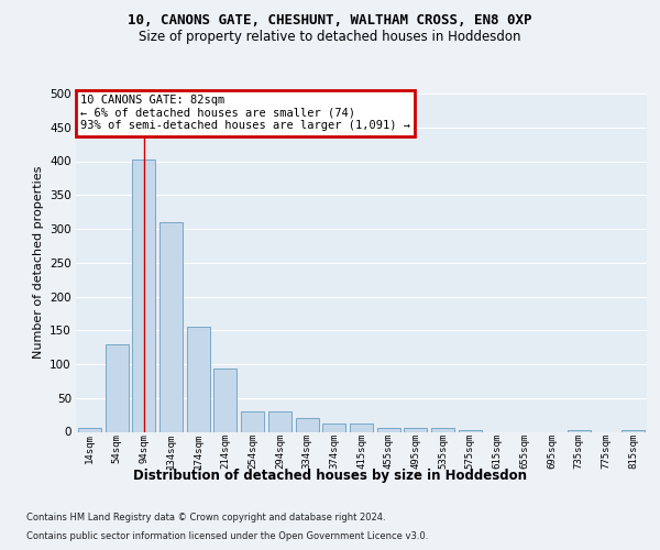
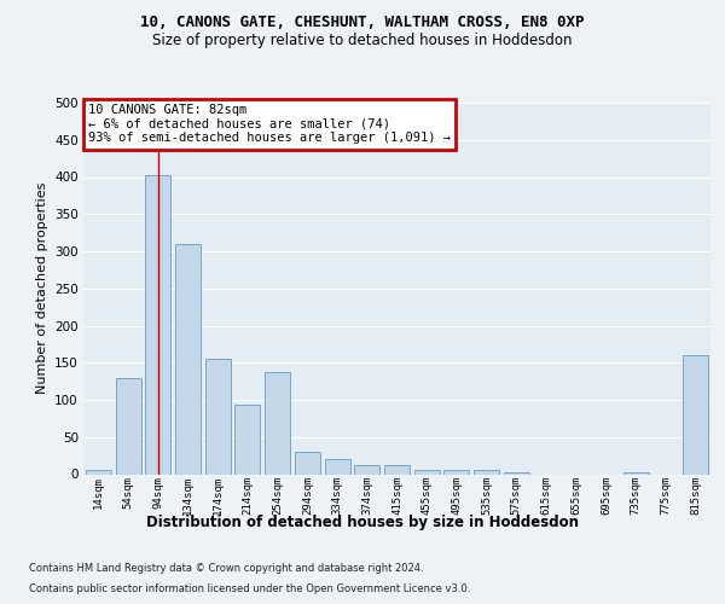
254sqm: 30 -> 138
815sqm: 3 -> 160
